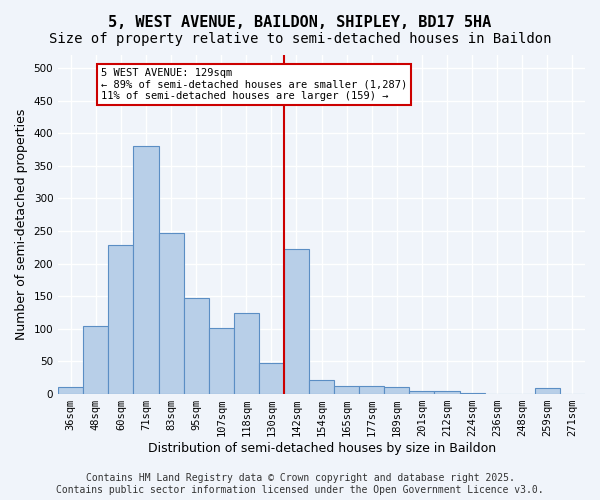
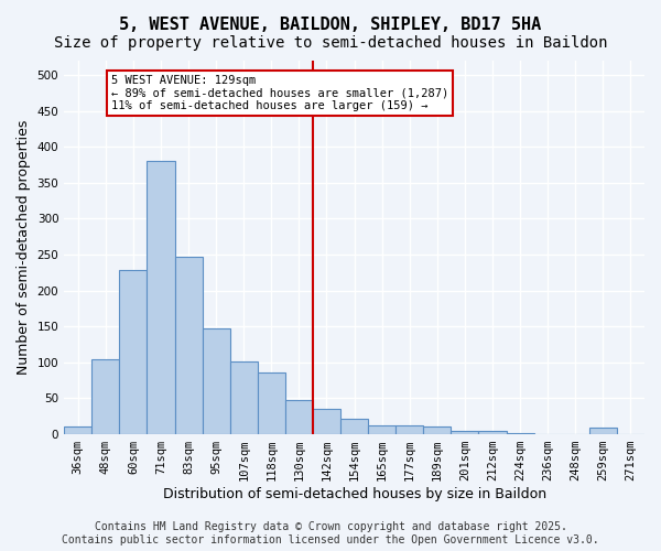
118sqm: 124 -> 86
142sqm: 222 -> 36
